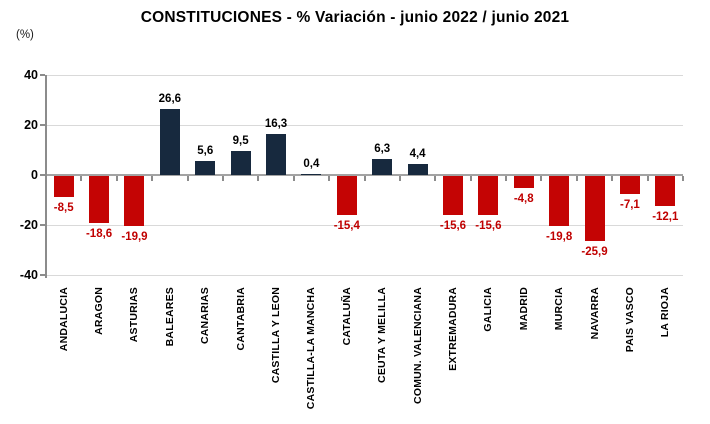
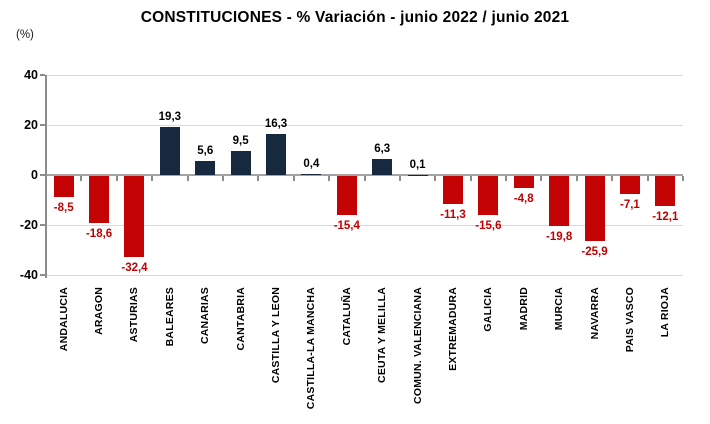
ASTURIAS: -19,9 -> -32,4
BALEARES: 26,6 -> 19,3
COMUN. VALENCIANA: 4,4 -> 0,1
EXTREMADURA: -15,6 -> -11,3
